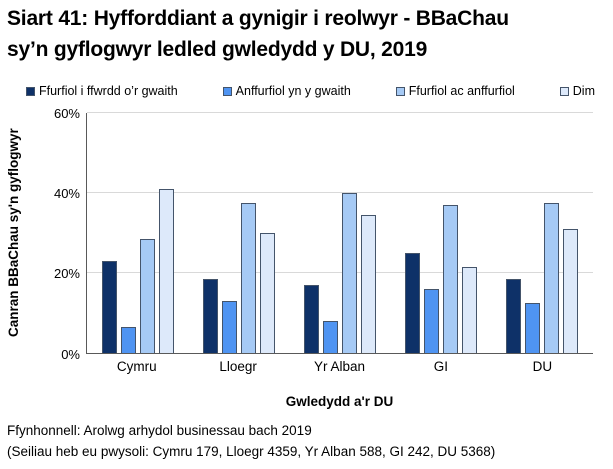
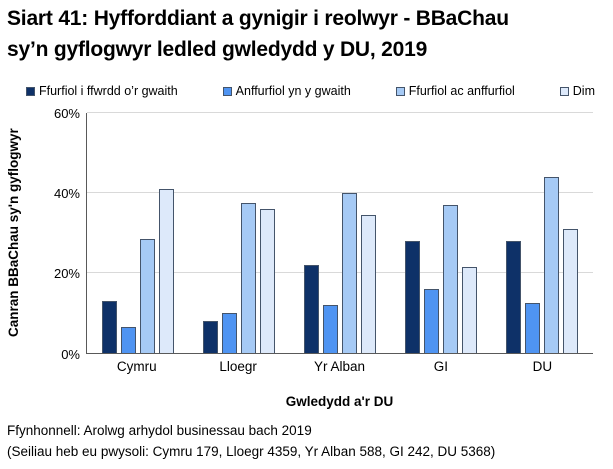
Ffurfiol i ffwrdd o’r gwaith/Cymru: 23% -> 13%
Ffurfiol i ffwrdd o’r gwaith/Lloegr: 18% -> 8%
Anffurfiol yn y gwaith/Lloegr: 13% -> 10%
Dim/Lloegr: 30% -> 36%
Ffurfiol i ffwrdd o’r gwaith/Yr Alban: 17% -> 22%
Anffurfiol yn y gwaith/Yr Alban: 8% -> 12%
Ffurfiol i ffwrdd o’r gwaith/GI: 25% -> 28%
Ffurfiol i ffwrdd o’r gwaith/DU: 18% -> 28%
Ffurfiol ac anffurfiol/DU: 38% -> 44%
